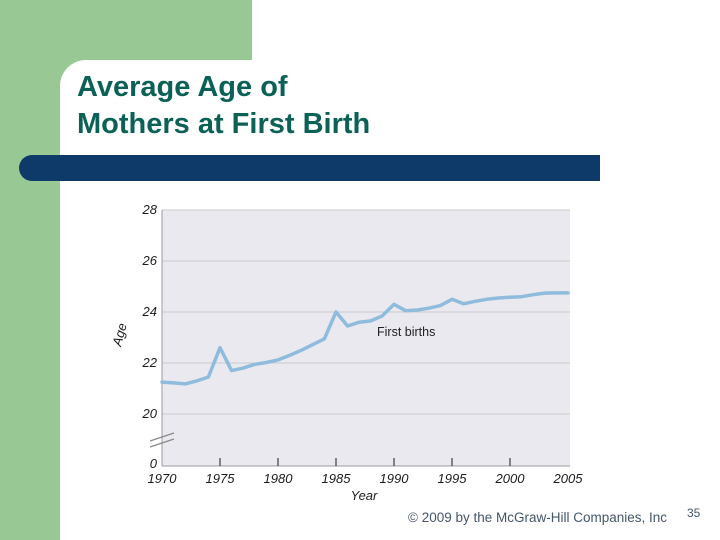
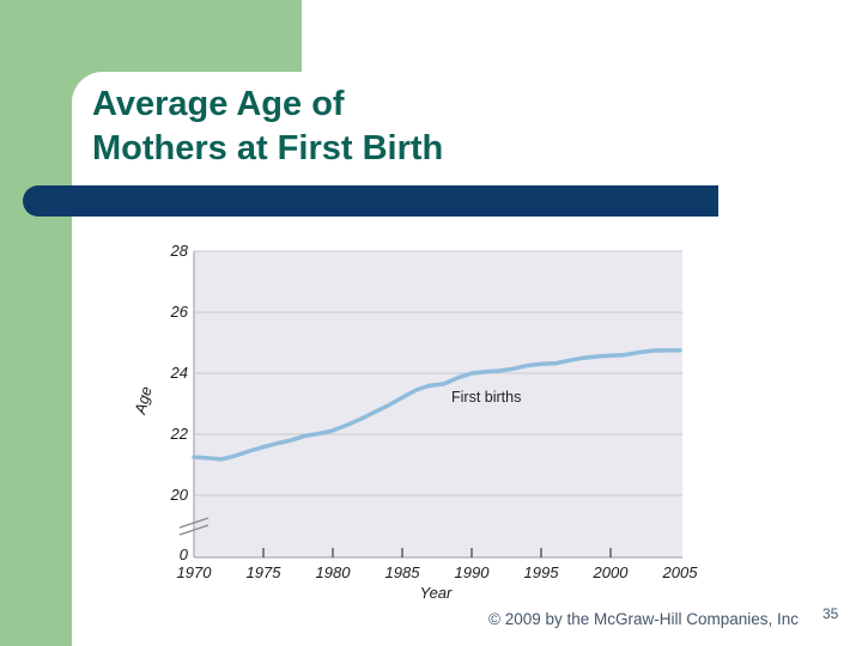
1975: 22.6 -> 21.6
1985: 24.0 -> 23.2
1990: 24.3 -> 24.0
1995: 24.5 -> 24.3
